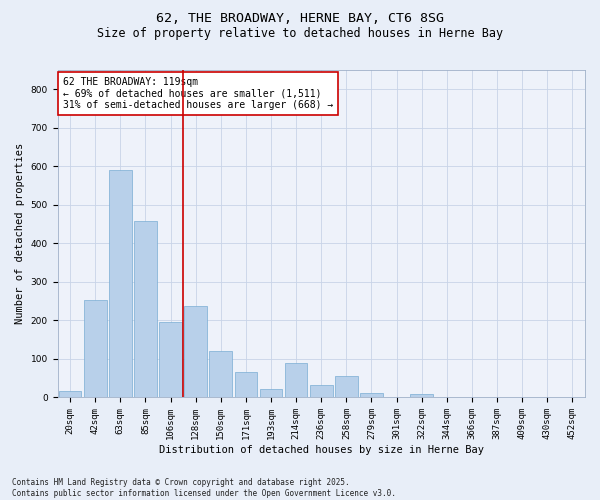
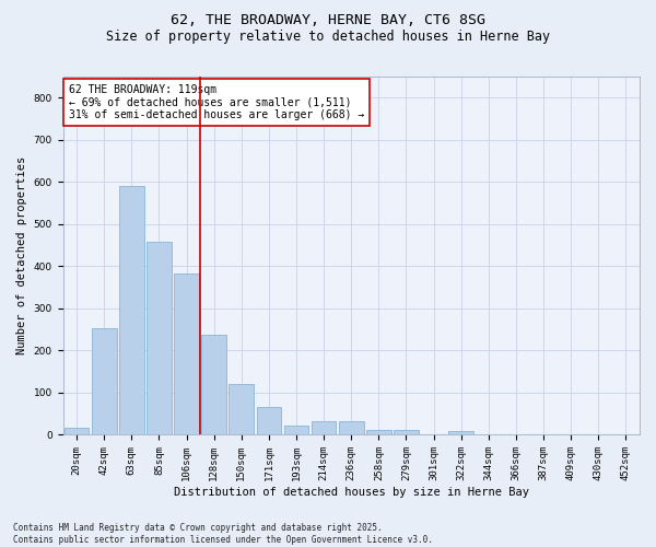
106sqm: 195 -> 383
214sqm: 90 -> 32
258sqm: 55 -> 11
